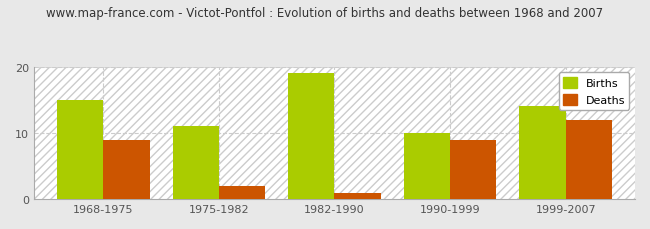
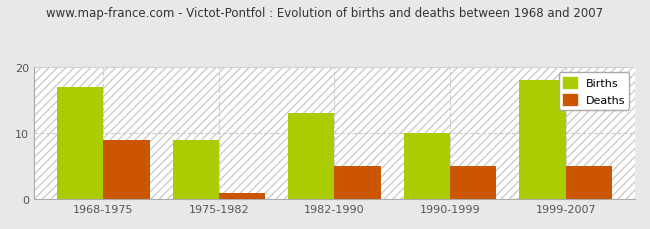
Births/1968-1975: 15 -> 17
Births/1975-1982: 11 -> 9
Deaths/1975-1982: 2 -> 1
Births/1982-1990: 19 -> 13
Deaths/1982-1990: 1 -> 5
Deaths/1990-1999: 9 -> 5
Births/1999-2007: 14 -> 18
Deaths/1999-2007: 12 -> 5
